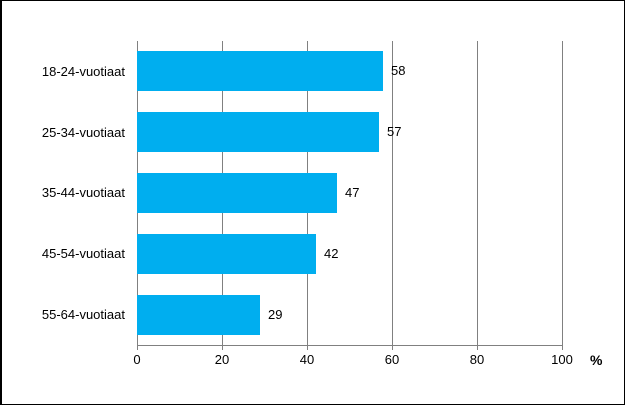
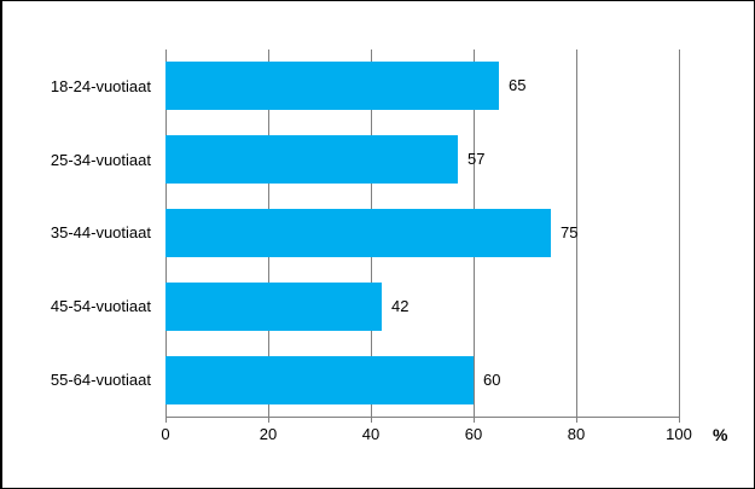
18-24-vuotiaat: 58 -> 65
35-44-vuotiaat: 47 -> 75
55-64-vuotiaat: 29 -> 60
